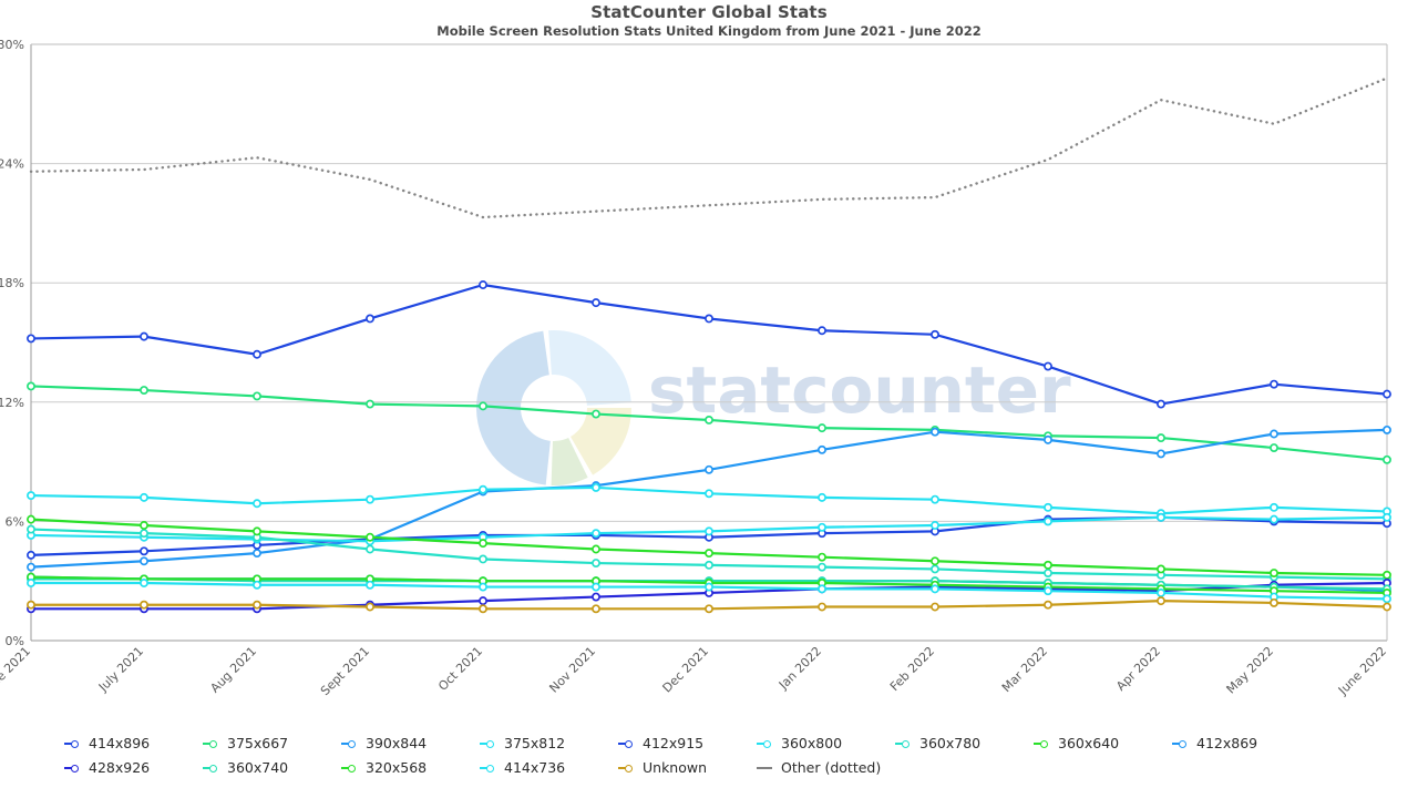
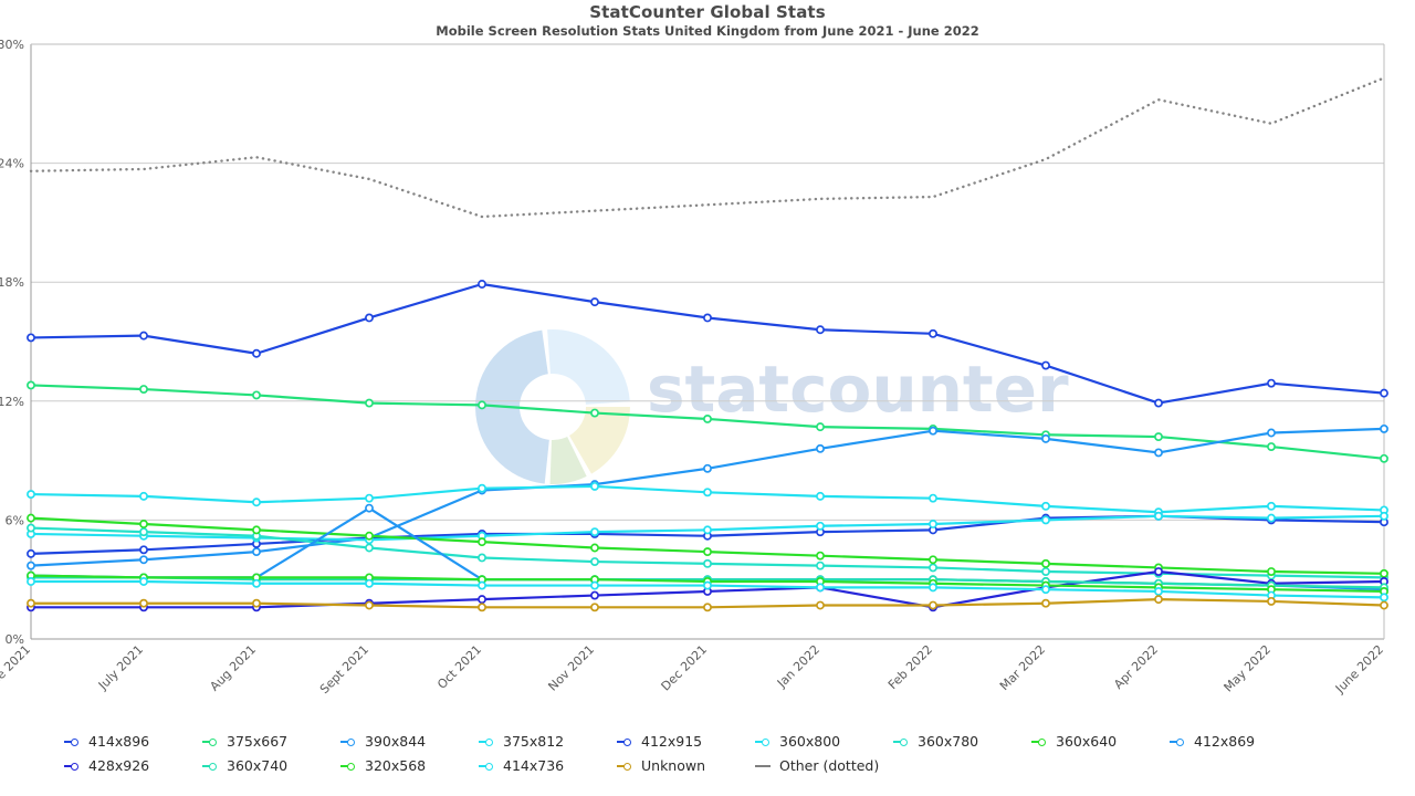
412x869/Sept 2021: 3.1% -> 6.6%
428x926/Feb 2022: 2.7% -> 1.6%
428x926/Apr 2022: 2.5% -> 3.4%
